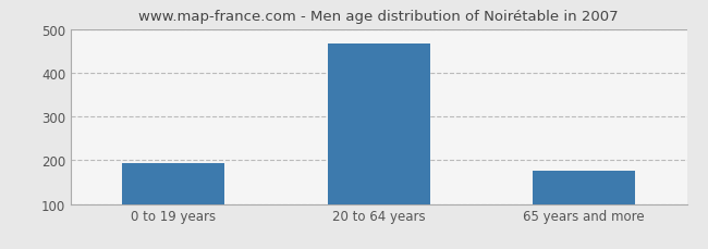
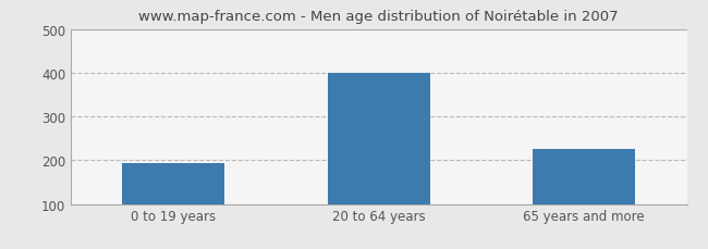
20 to 64 years: 466 -> 400
65 years and more: 175 -> 225
